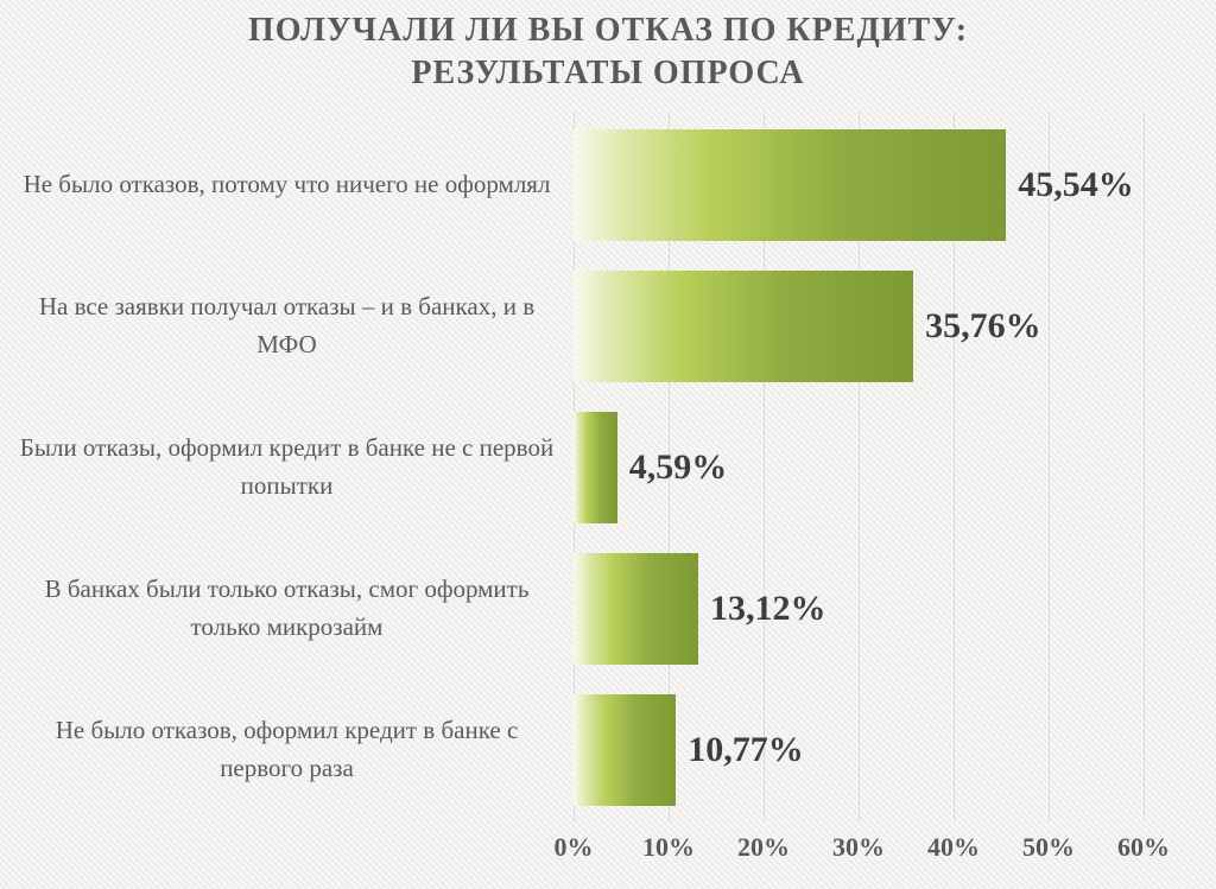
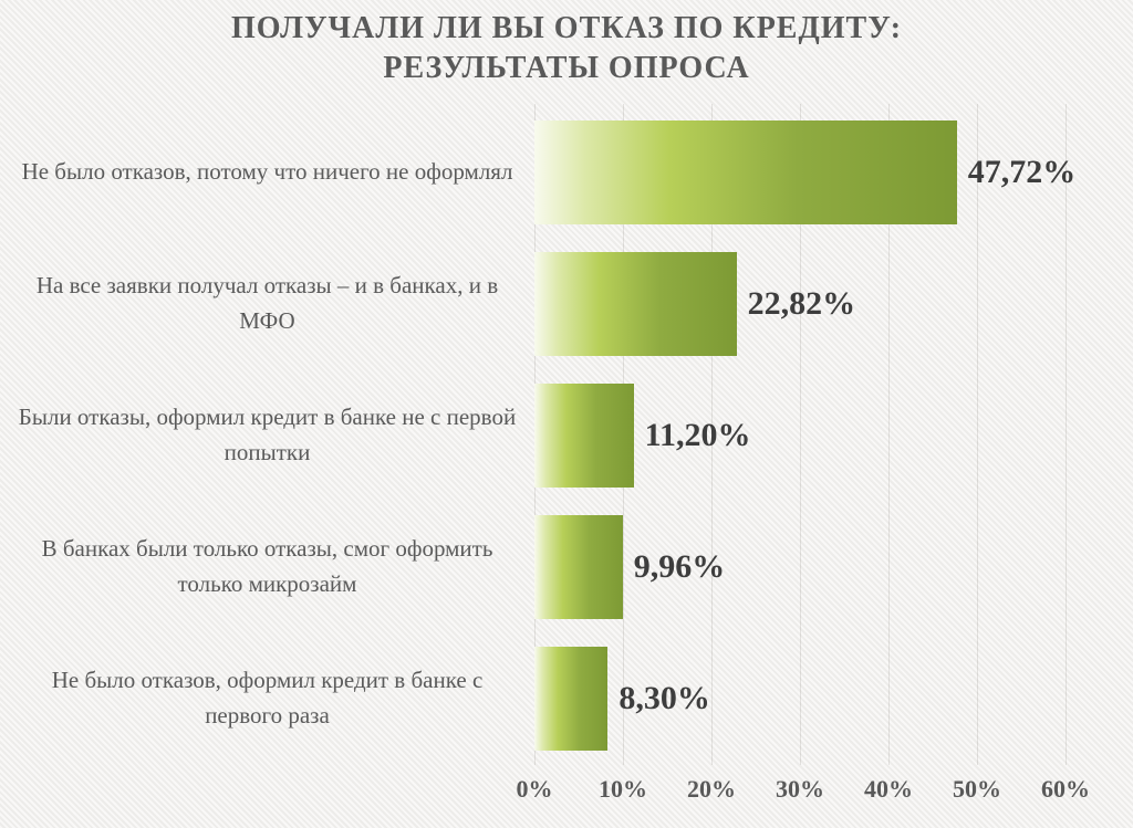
Не было отказов, потому что ничего не оформлял: 45,54% -> 47,72%
На все заявки получал отказы – и в банках, и в МФО: 35,76% -> 22,82%
Были отказы, оформил кредит в банке не с первой попытки: 4,59% -> 11,20%
В банках были только отказы, смог оформить только микрозайм: 13,12% -> 9,96%
Не было отказов, оформил кредит в банке с первого раза: 10,77% -> 8,30%
